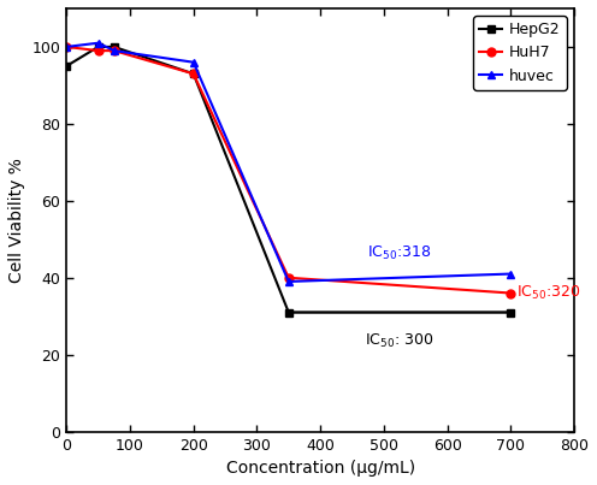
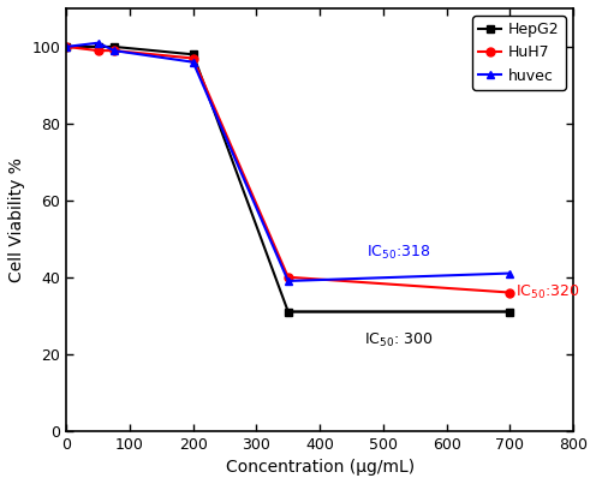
HepG2/0: 95 -> 100
HepG2/200: 93 -> 98
HuH7/200: 93 -> 97
